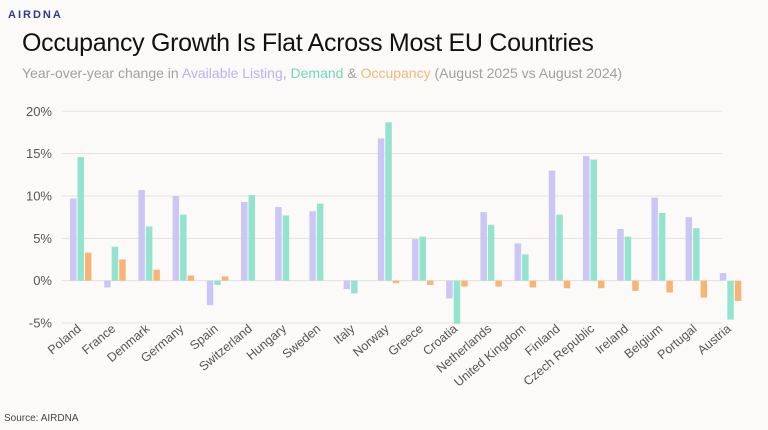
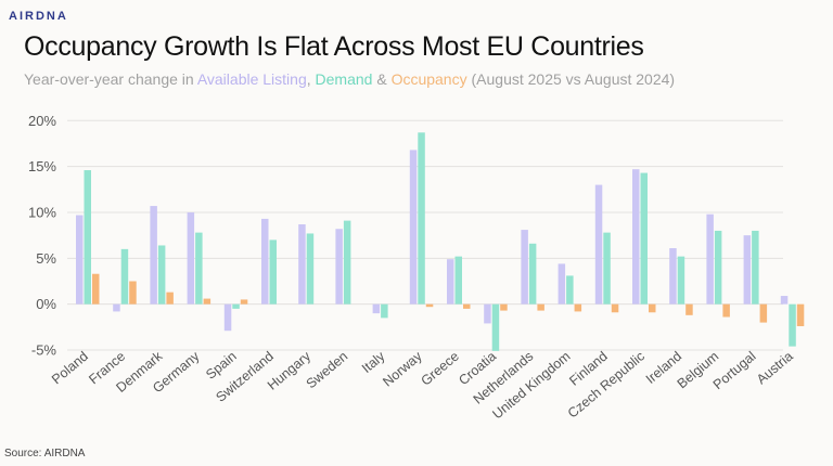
Demand/France: 4% -> 6%
Demand/Switzerland: 10% -> 7%
Demand/Portugal: 6% -> 8%
